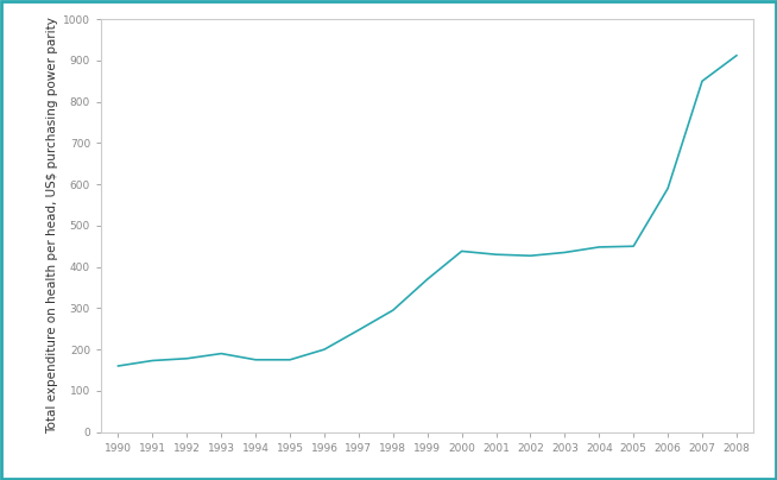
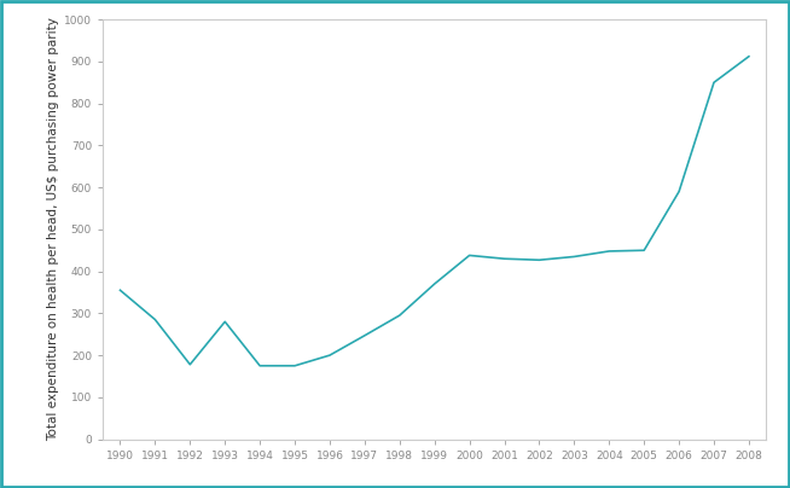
1990: 160 -> 355
1991: 173 -> 285
1993: 190 -> 280
